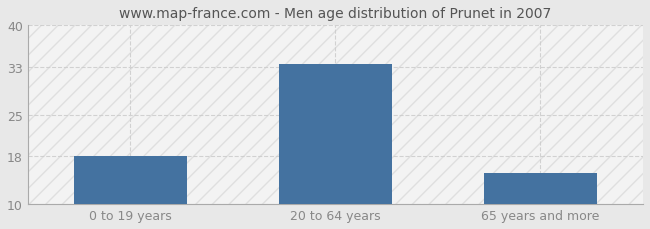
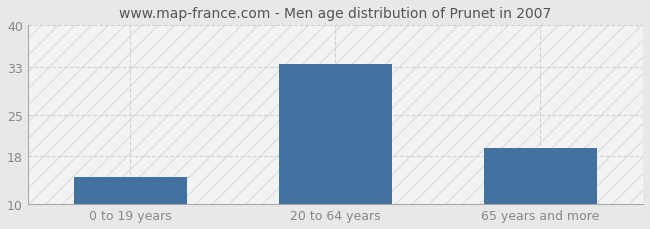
0 to 19 years: 18.0 -> 14.5
65 years and more: 15.2 -> 19.5
